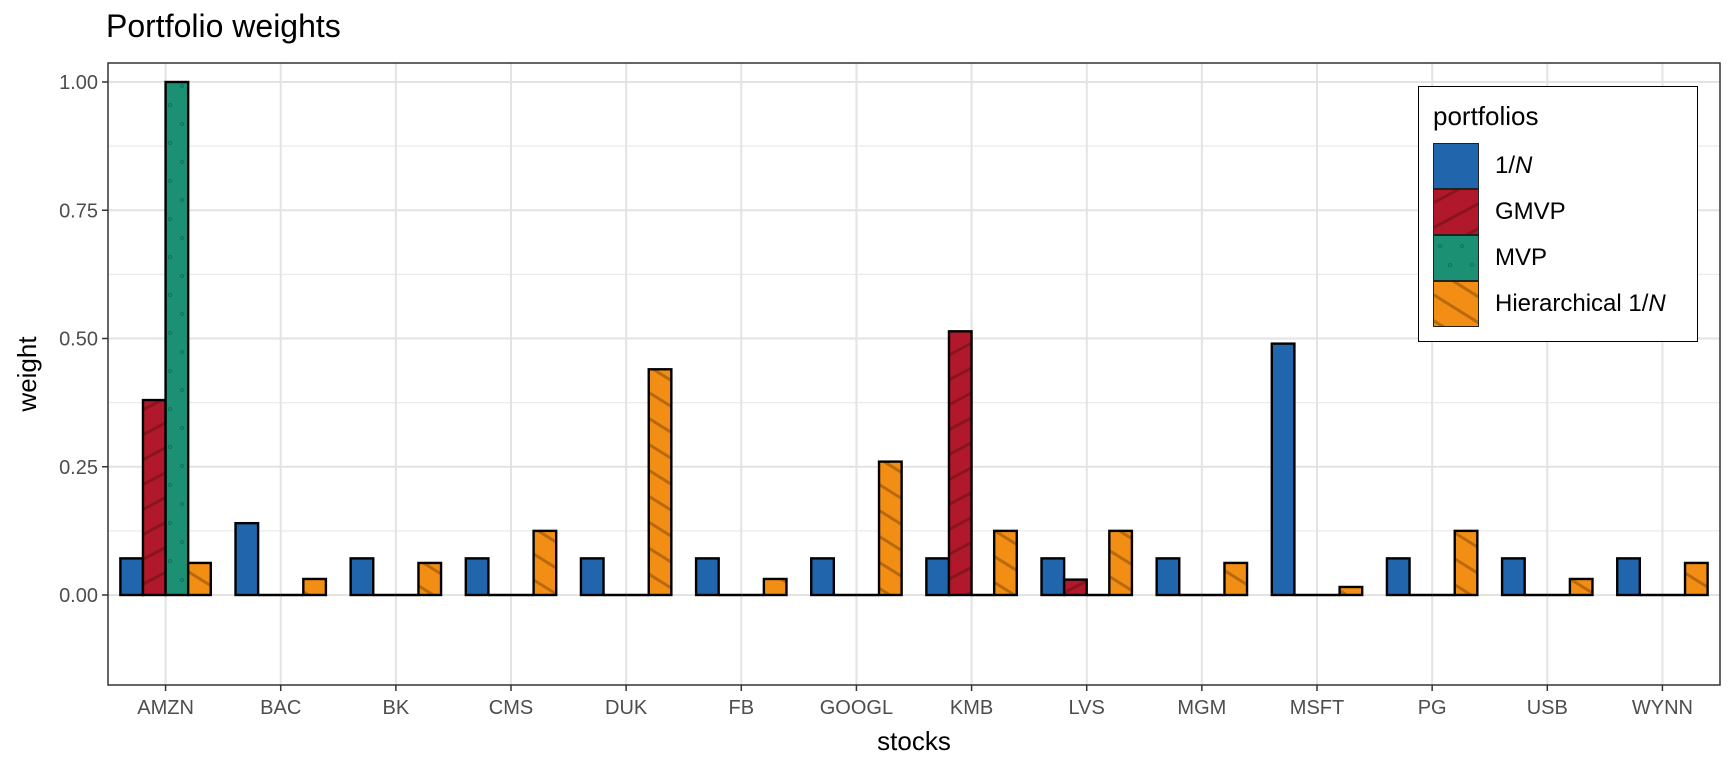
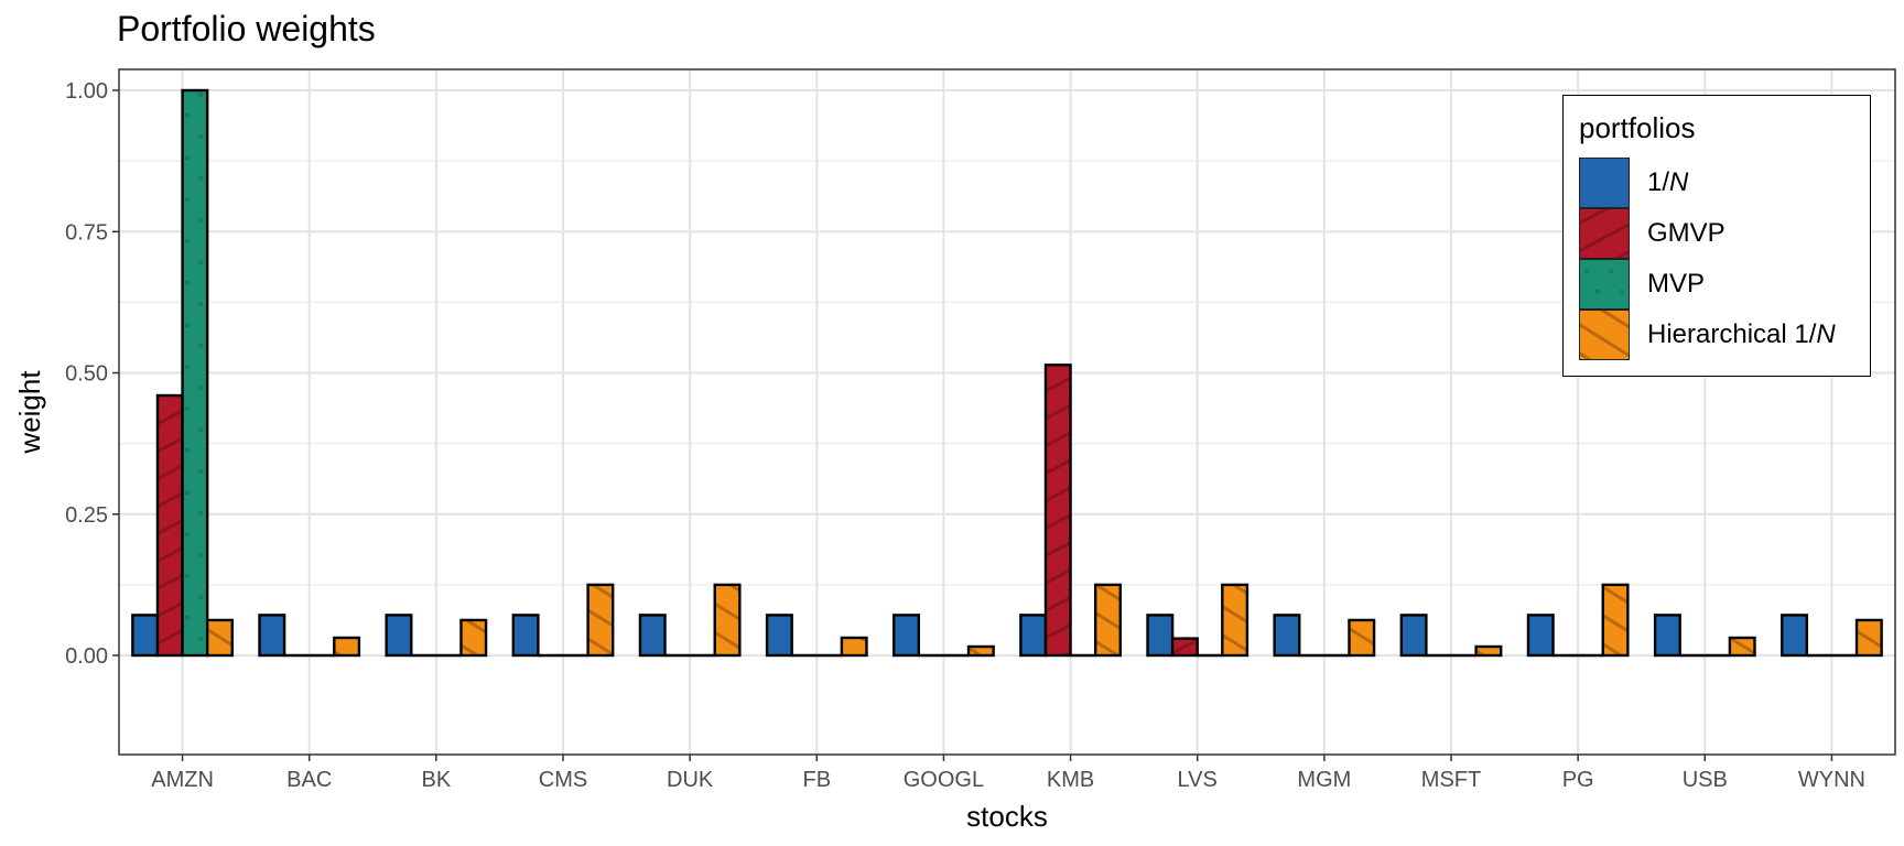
GMVP/AMZN: 0.38 -> 0.46
1/N/BAC: 0.14 -> 0.07
Hierarchical 1/N/DUK: 0.44 -> 0.12
Hierarchical 1/N/GOOGL: 0.26 -> 0.02
1/N/MSFT: 0.49 -> 0.07
